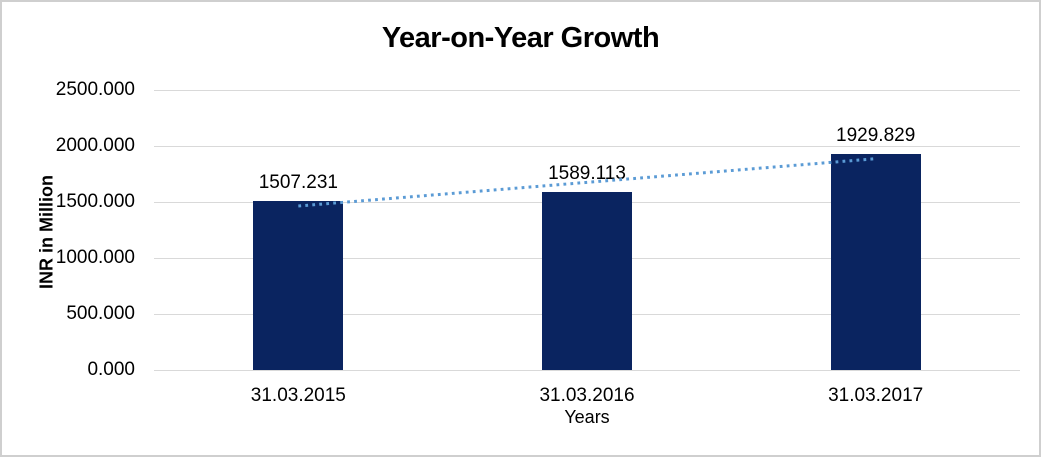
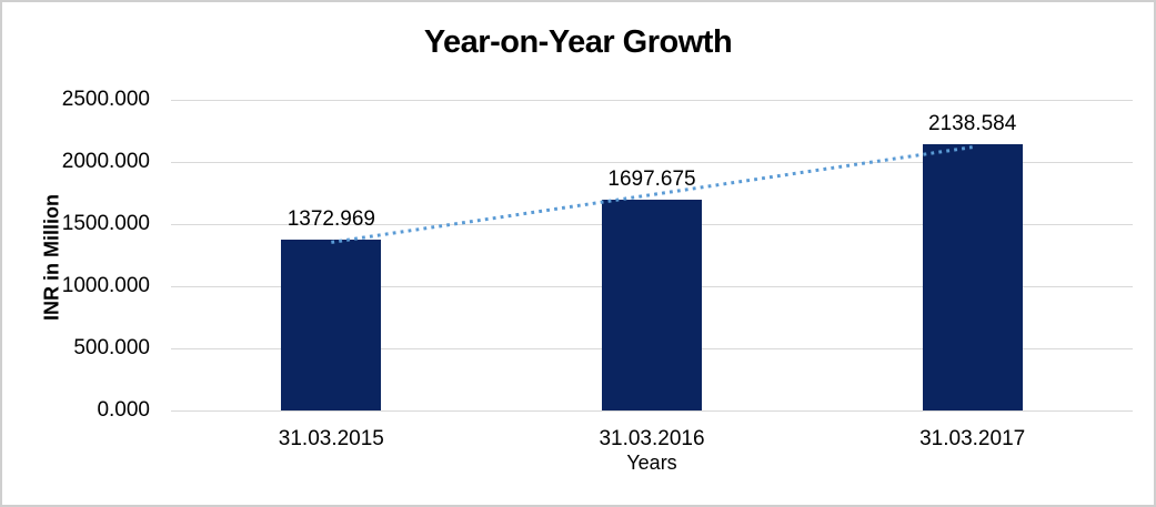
31.03.2015: 1507.231 -> 1372.969
31.03.2016: 1589.113 -> 1697.675
31.03.2017: 1929.829 -> 2138.584
